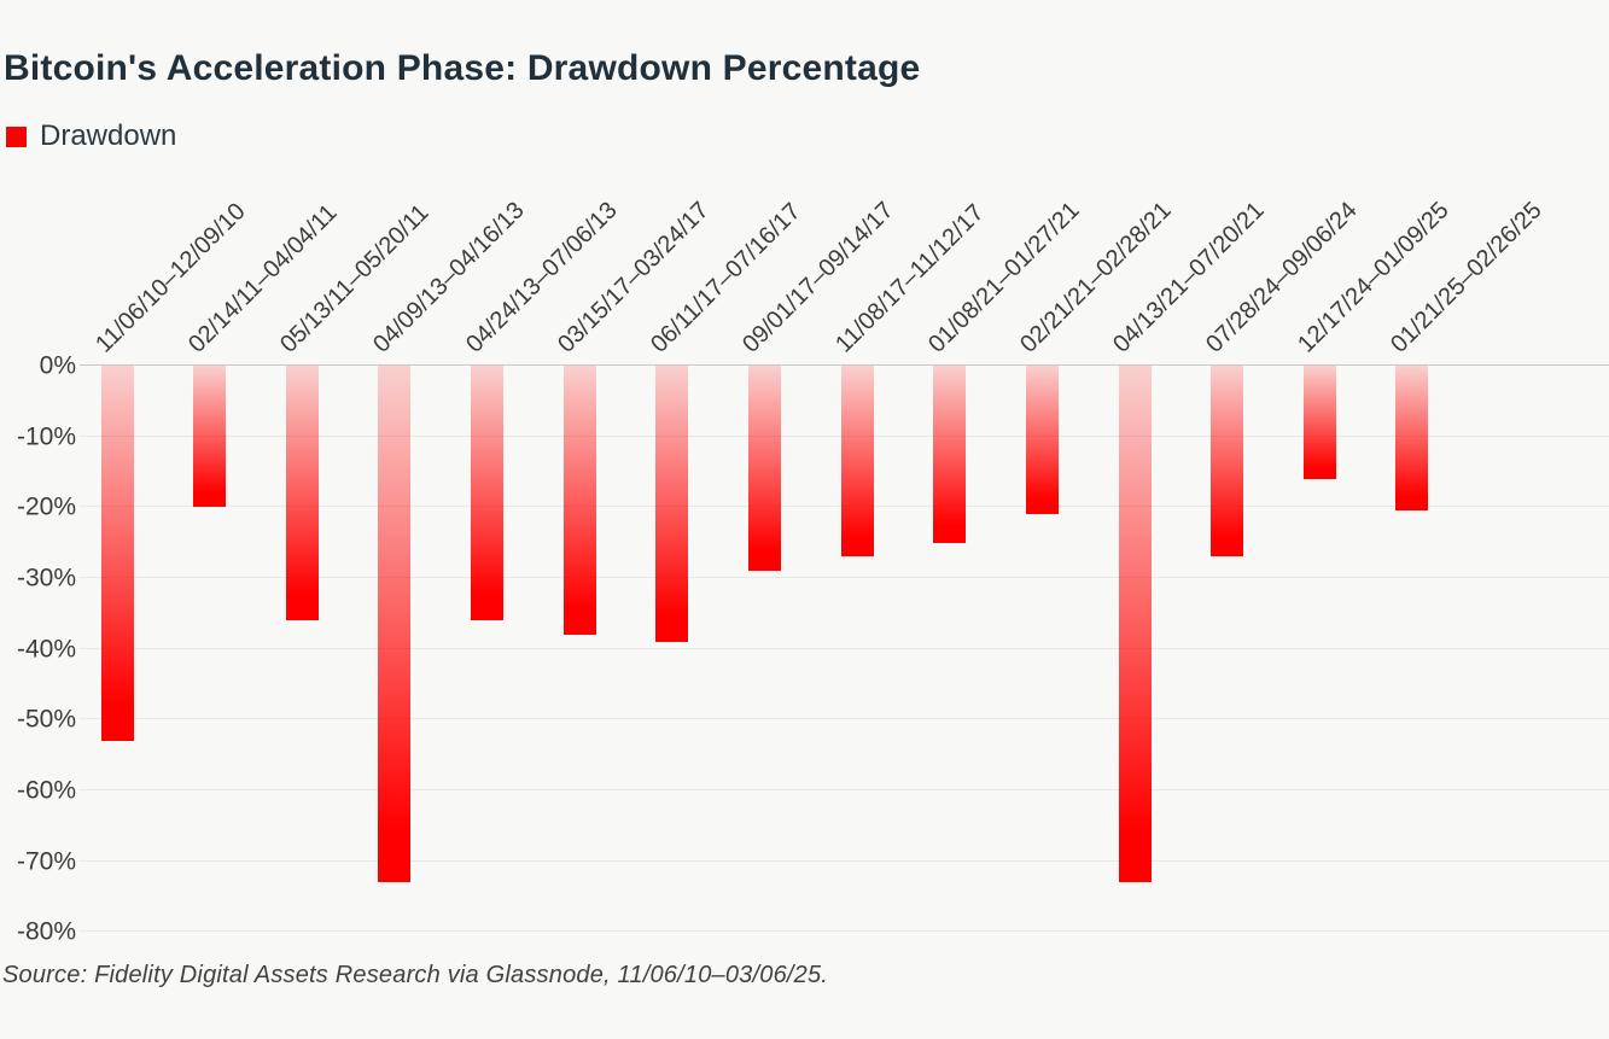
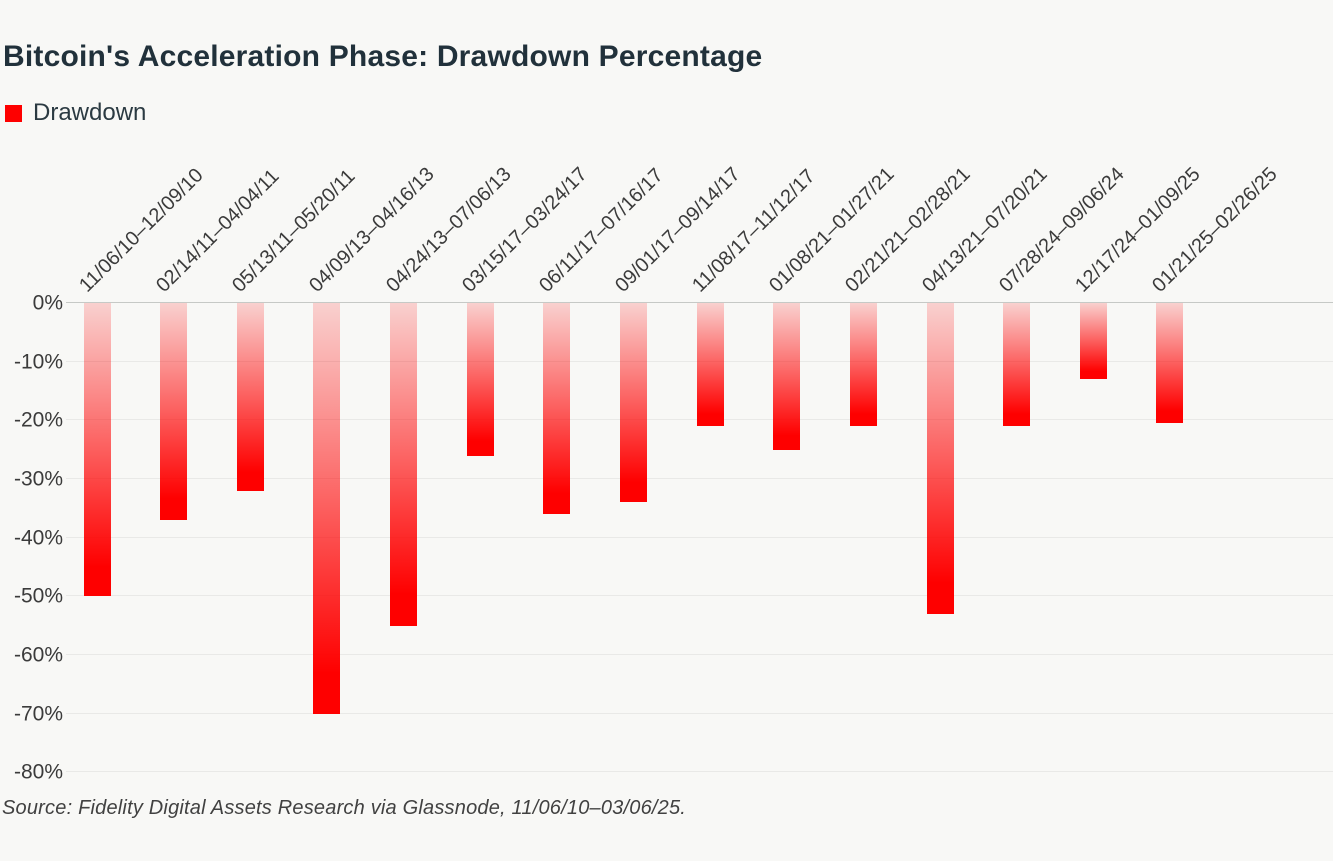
11/06/10–12/09/10: -53% -> -50%
02/14/11–04/04/11: -20% -> -37%
05/13/11–05/20/11: -36% -> -32%
04/09/13–04/16/13: -73% -> -70%
04/24/13–07/06/13: -36% -> -55%
03/15/17–03/24/17: -38% -> -26%
06/11/17–07/16/17: -39% -> -36%
09/01/17–09/14/17: -29% -> -34%
11/08/17–11/12/17: -27% -> -21%
04/13/21–07/20/21: -73% -> -53%
07/28/24–09/06/24: -27% -> -21%
12/17/24–01/09/25: -16% -> -13%
